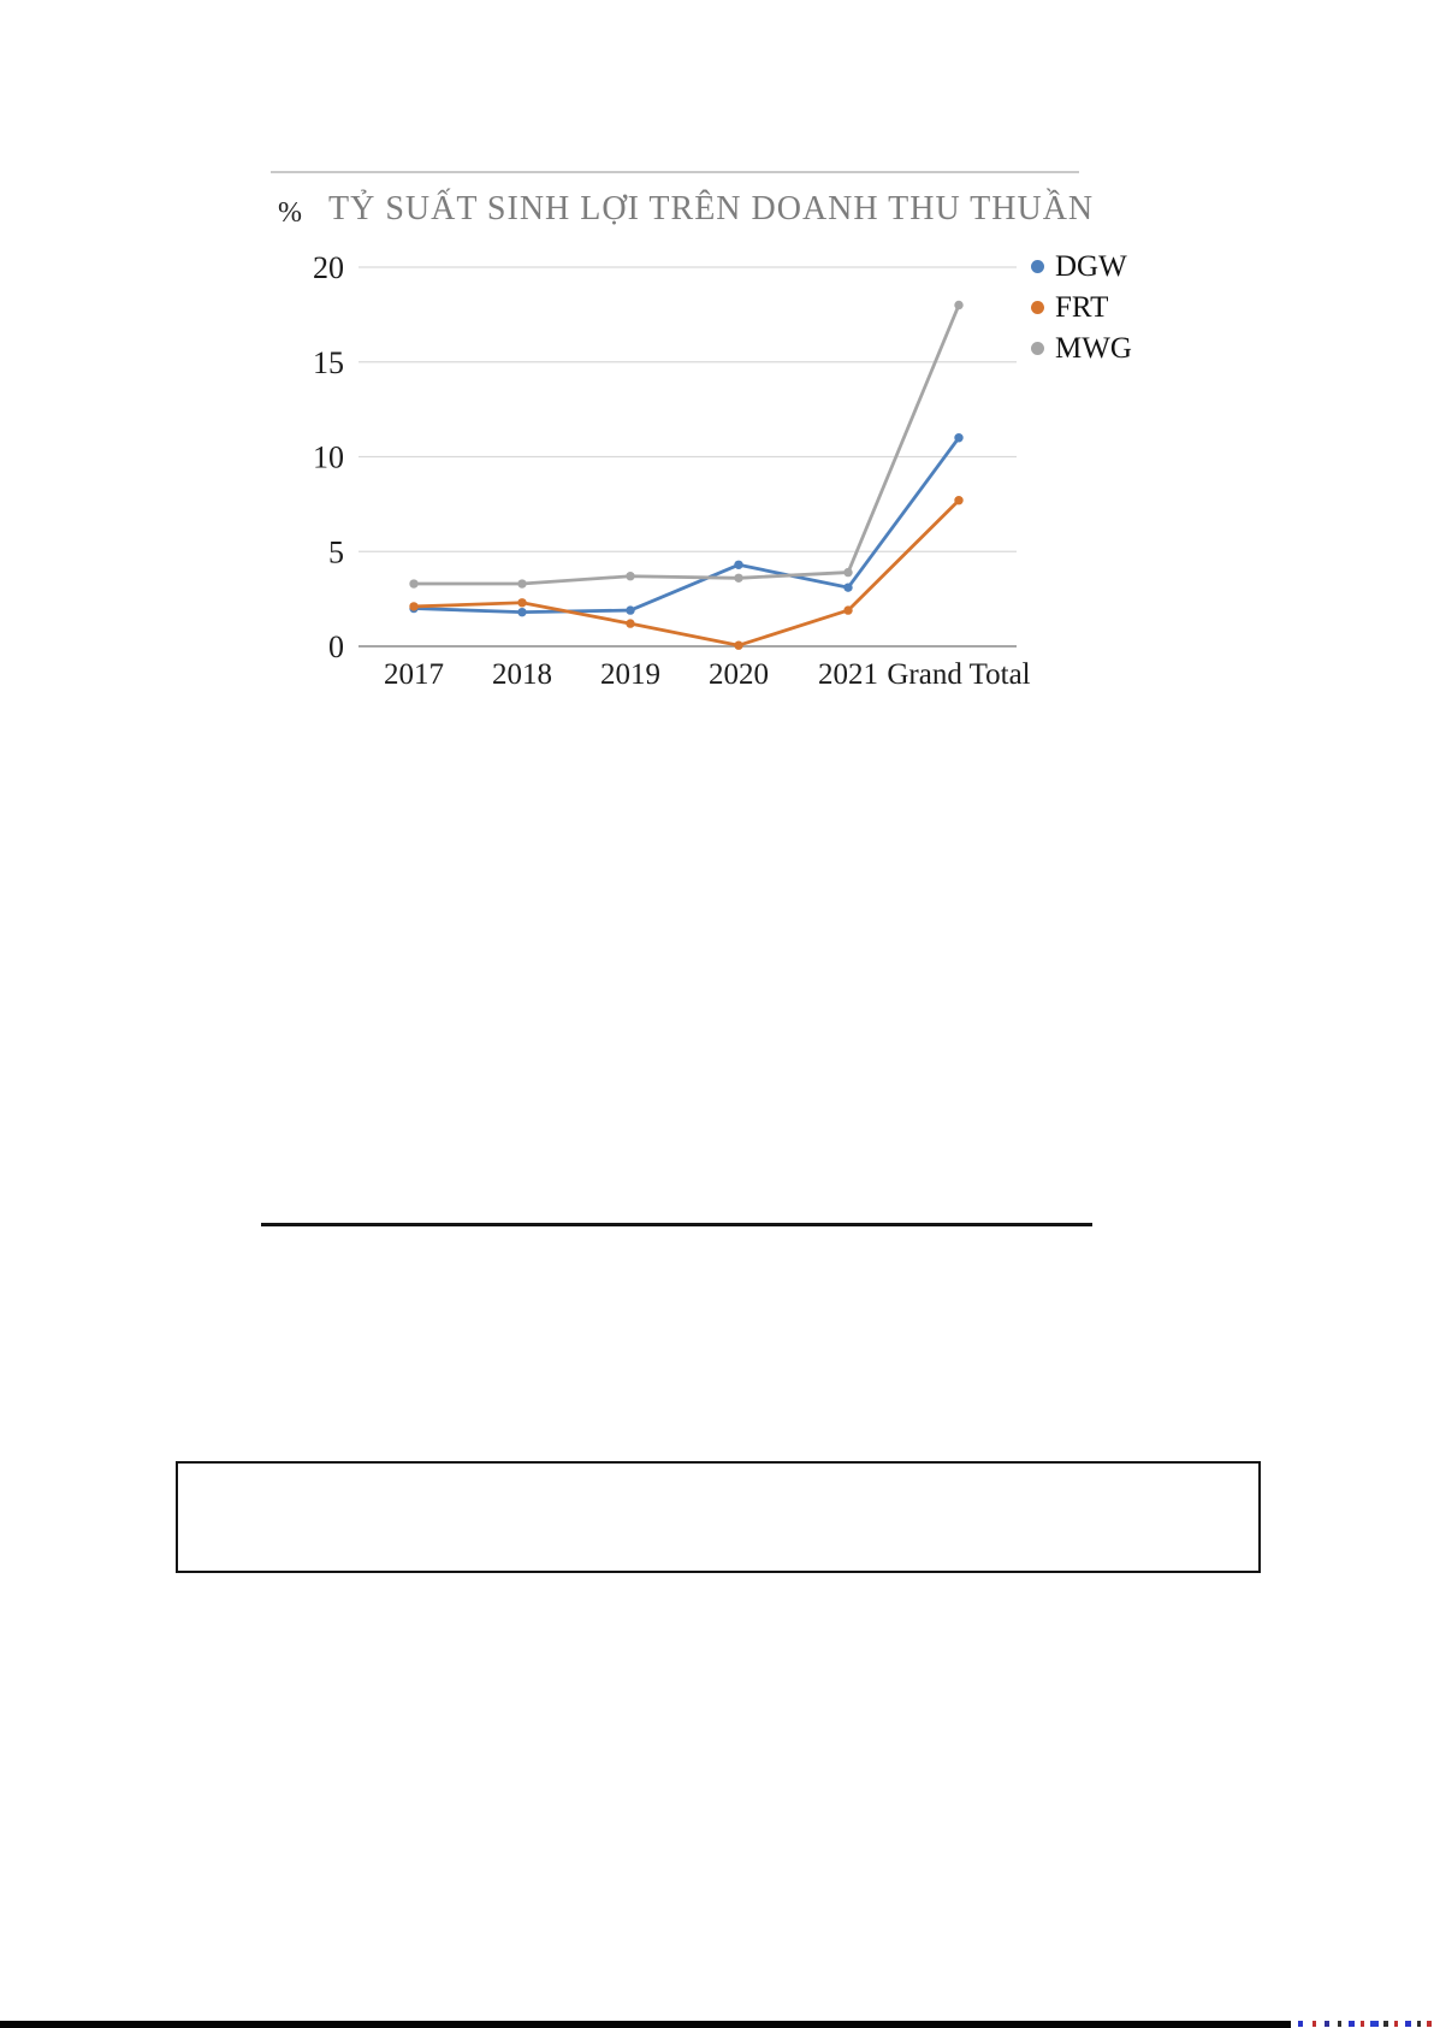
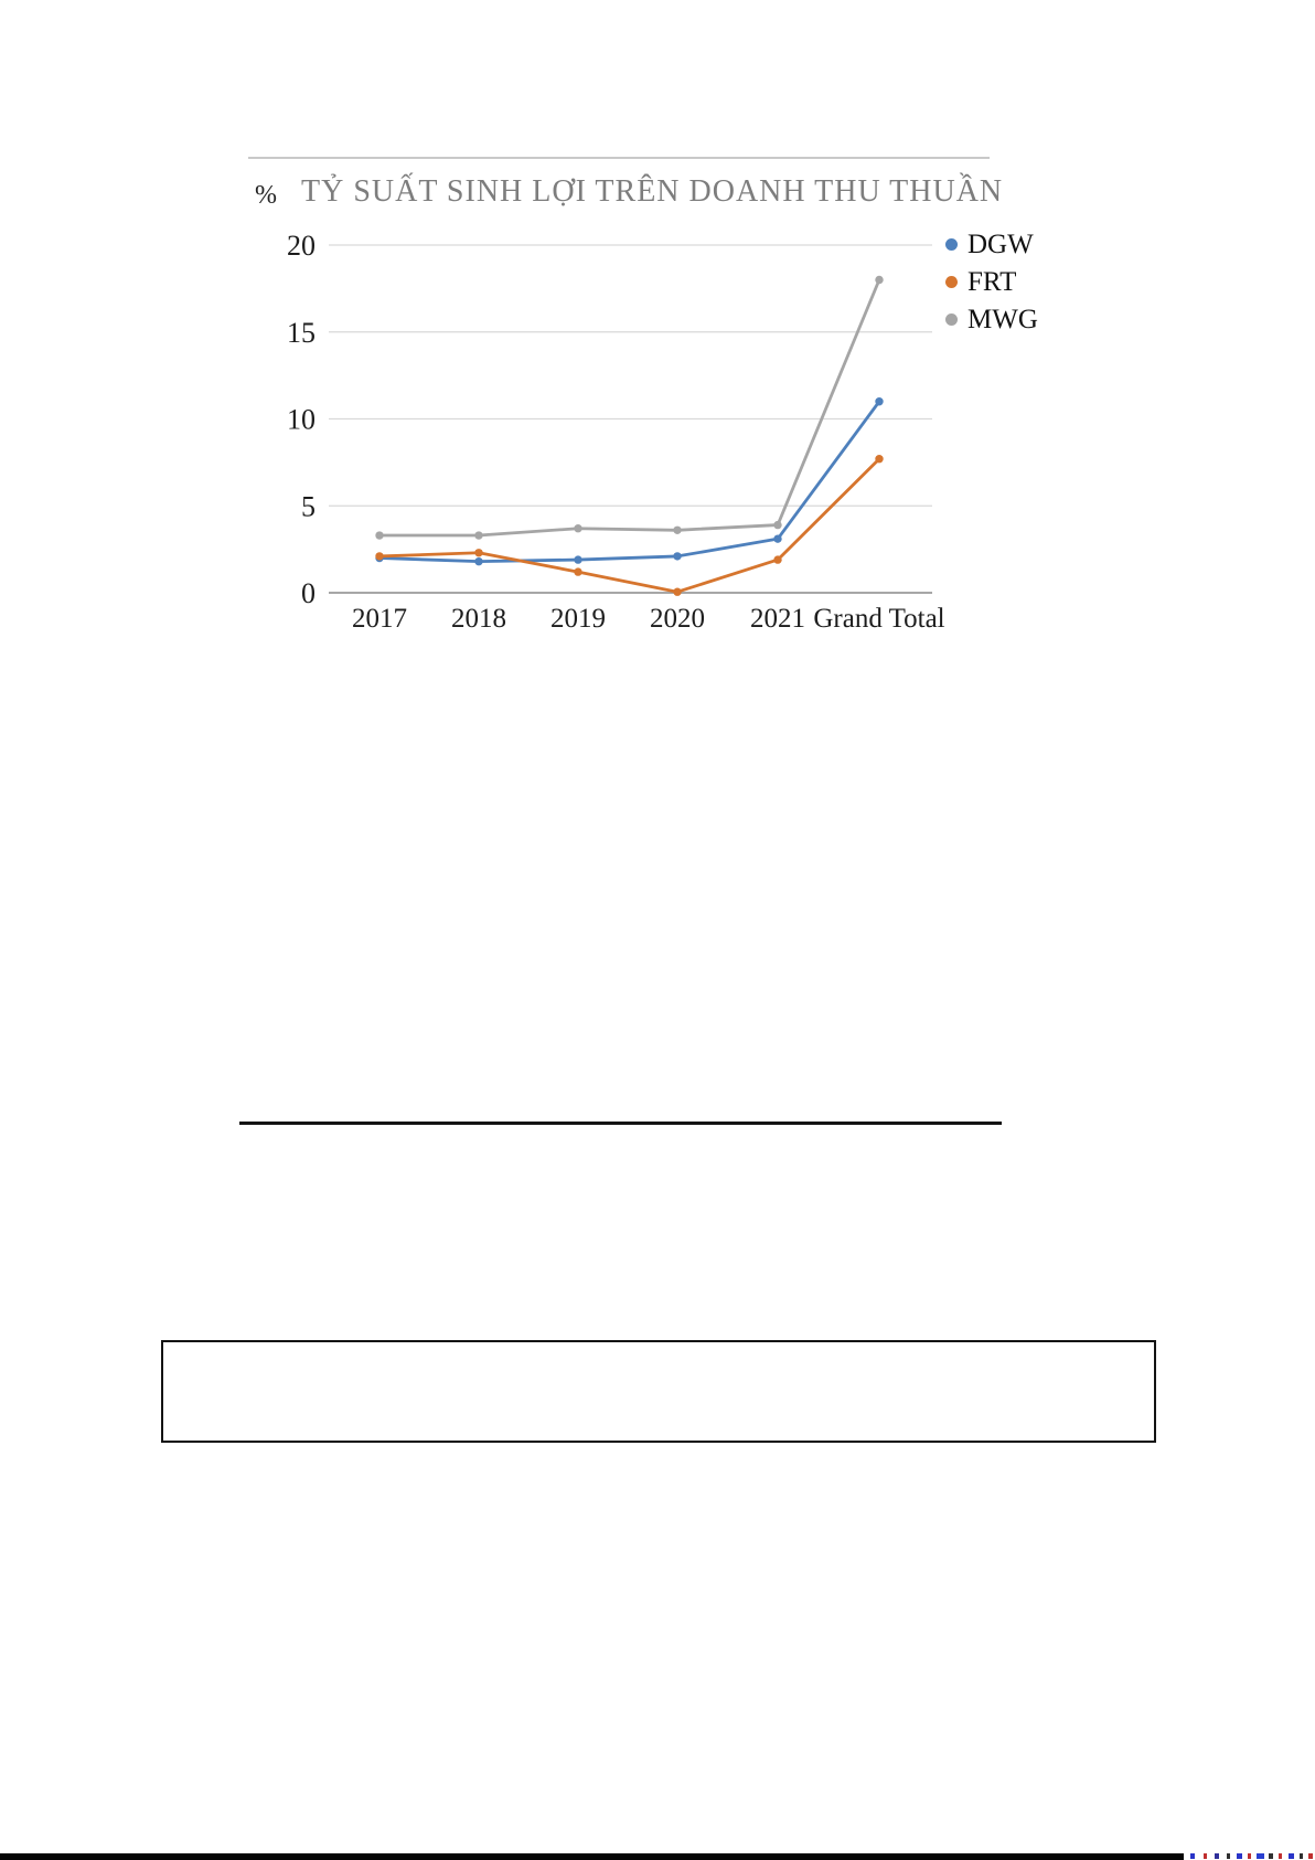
DGW/2020: 4.3 -> 2.1
